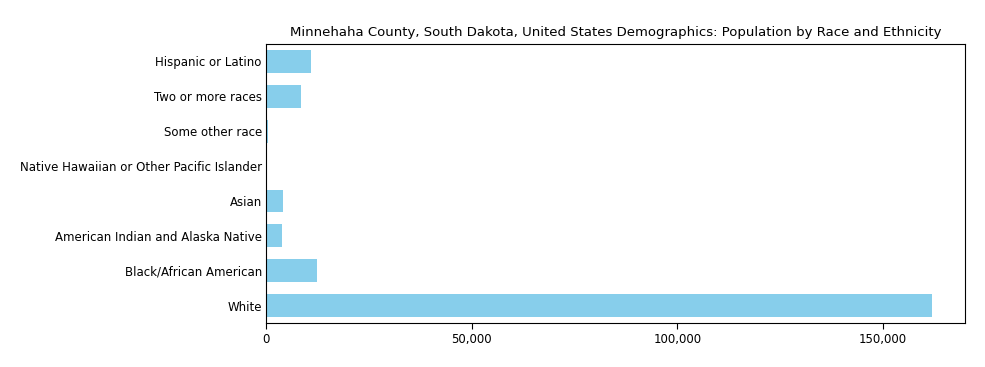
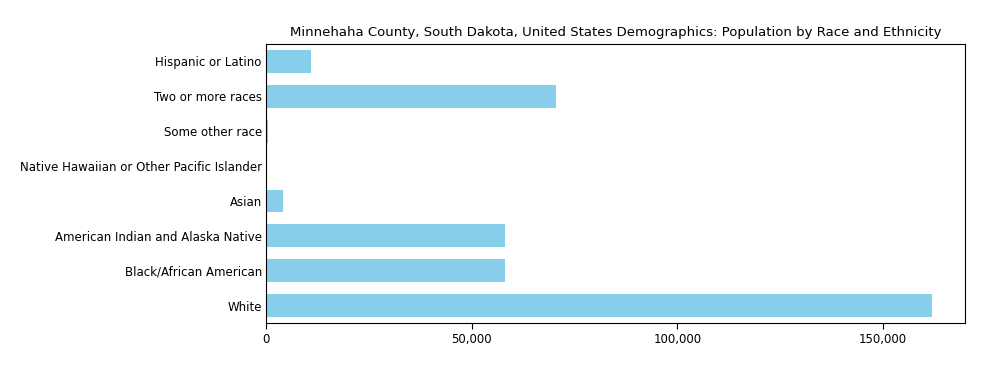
Two or more races: 8,500 -> 70,500
American Indian and Alaska Native: 3,800 -> 58,000
Black/African American: 12,500 -> 58,000
